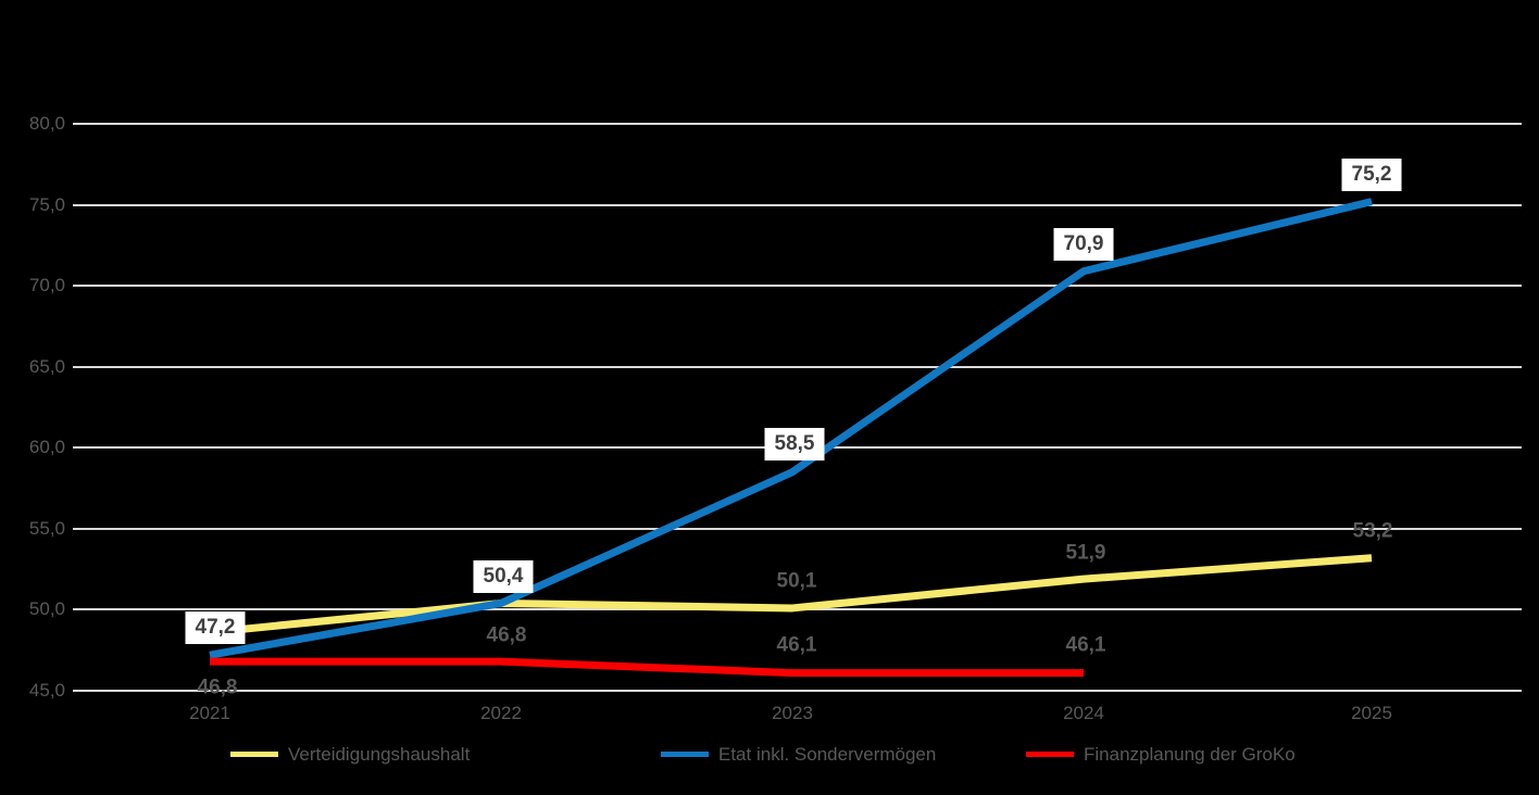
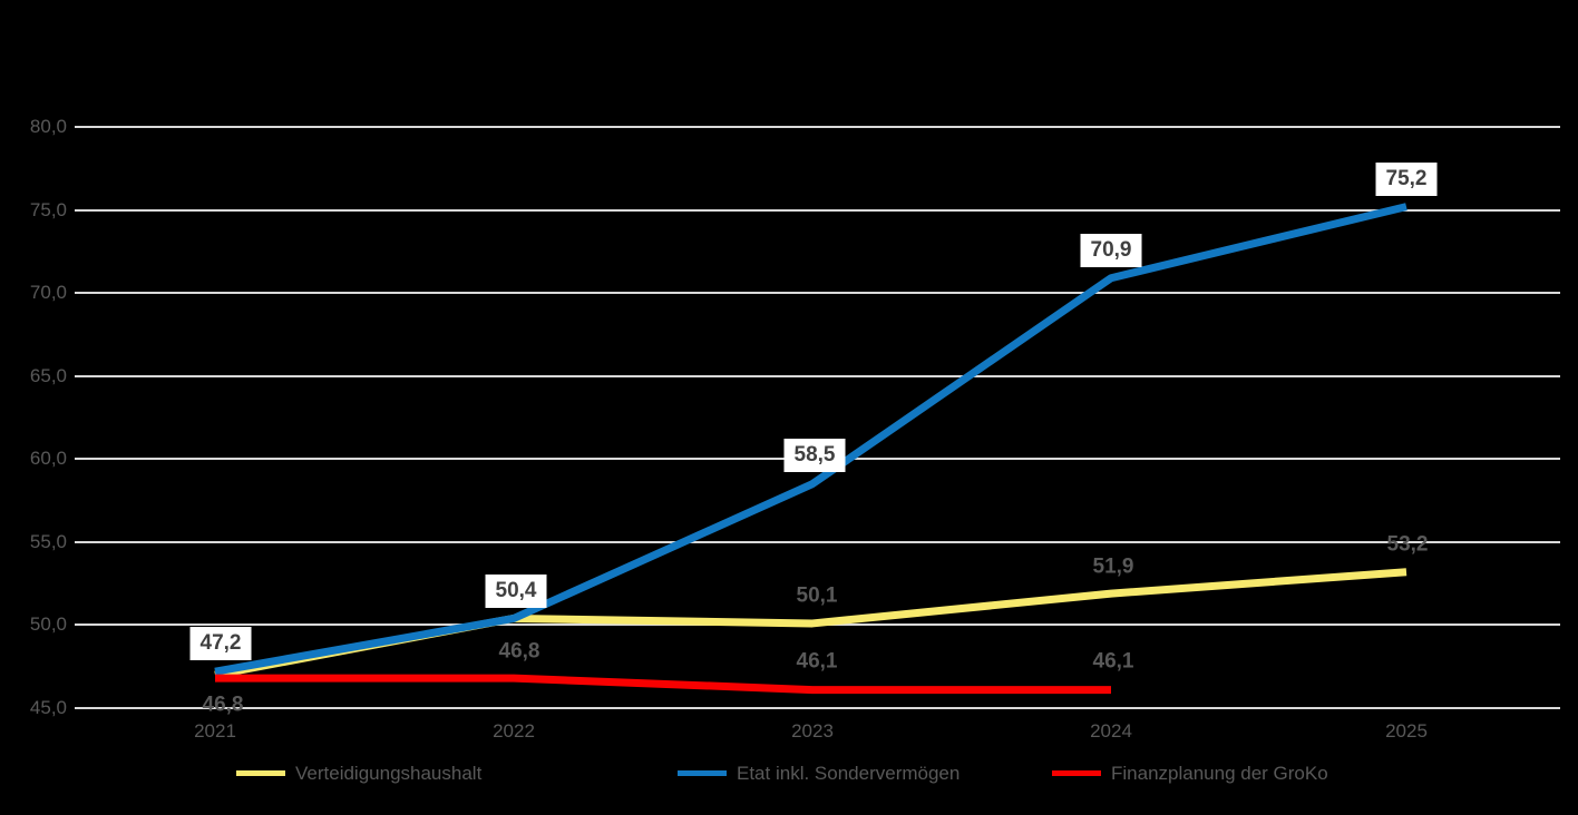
Verteidigungshaushalt/2021: 48,6 -> 47,0
